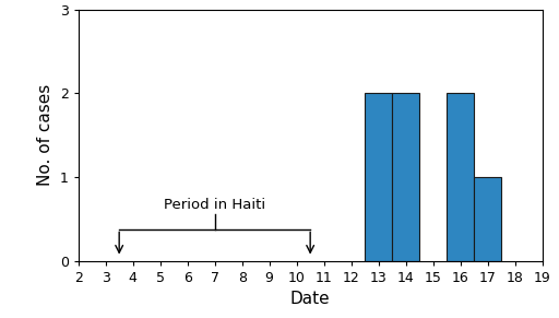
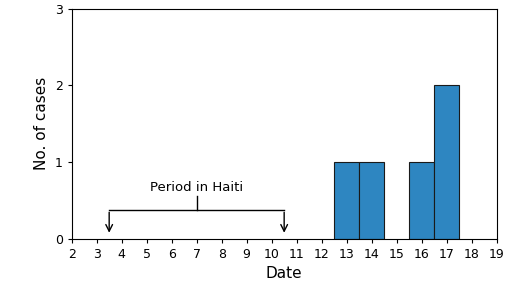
13: 2 -> 1
14: 2 -> 1
16: 2 -> 1
17: 1 -> 2
